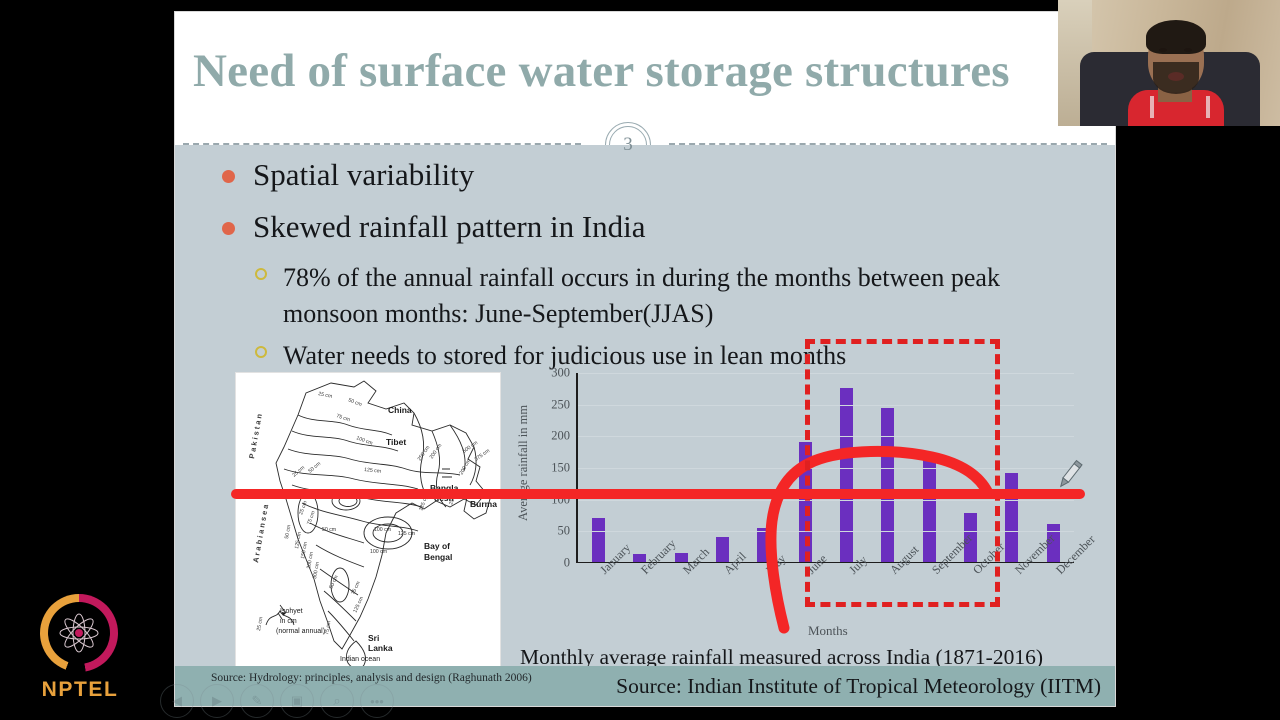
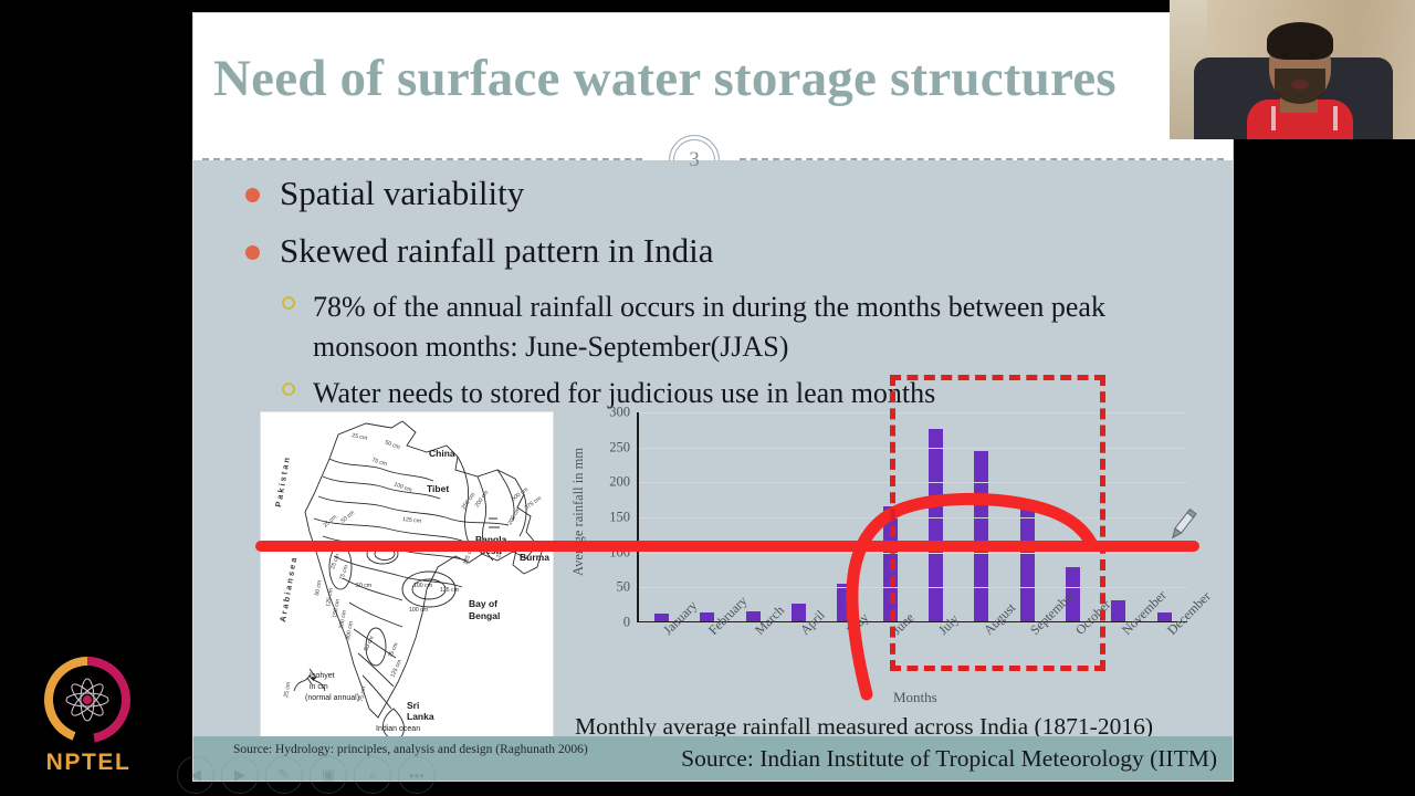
January: 70 -> 10
April: 40 -> 30
June: 190 -> 160
November: 140 -> 30
December: 60 -> 10
